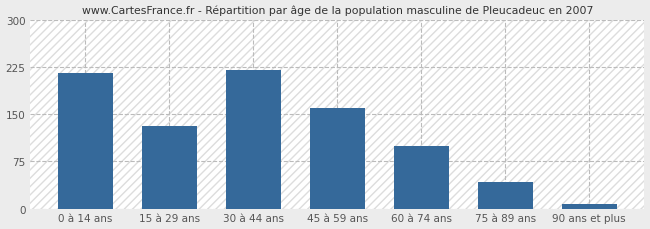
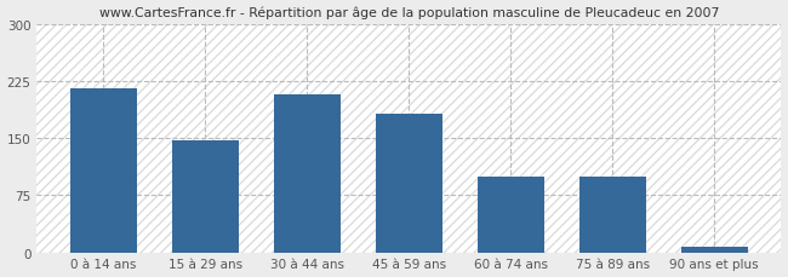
15 à 29 ans: 132 -> 148
30 à 44 ans: 220 -> 208
45 à 59 ans: 160 -> 182
75 à 89 ans: 43 -> 100
